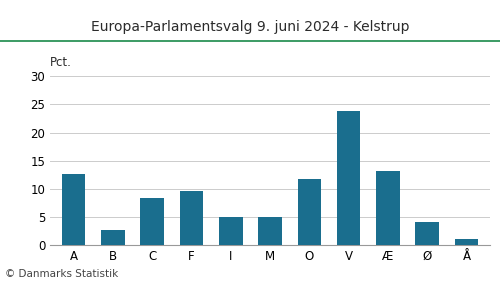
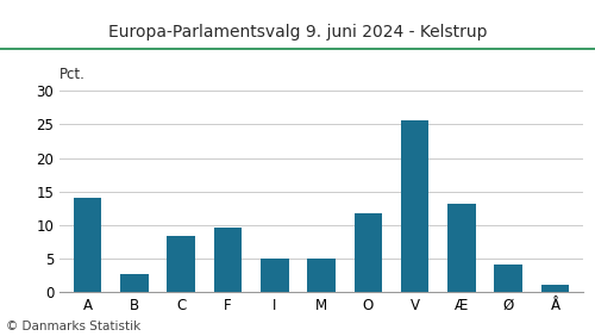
A: 12.6 -> 14.0
V: 23.8 -> 25.6
